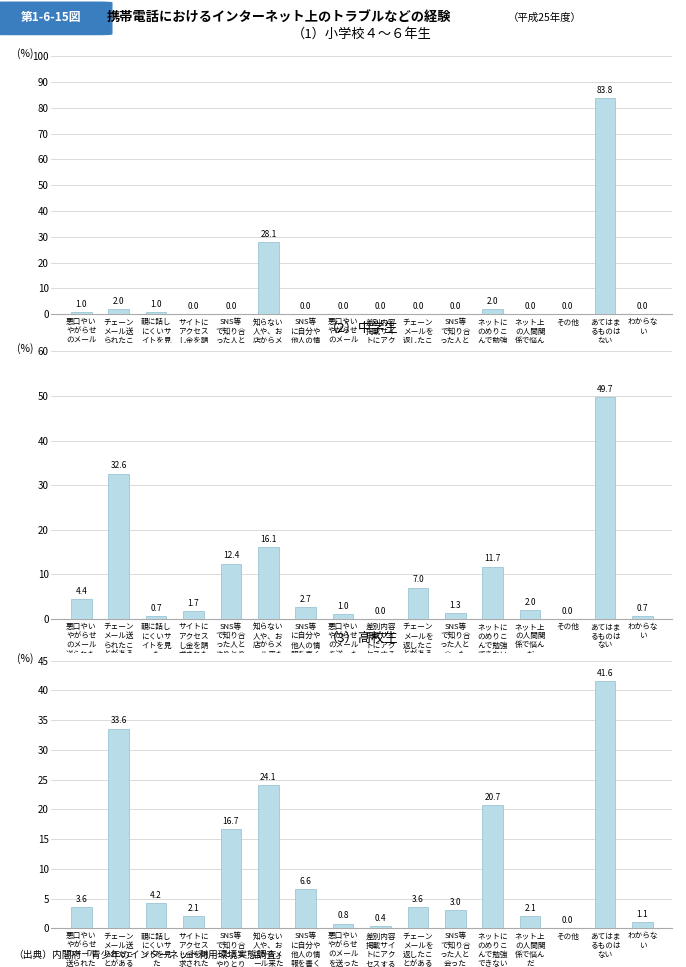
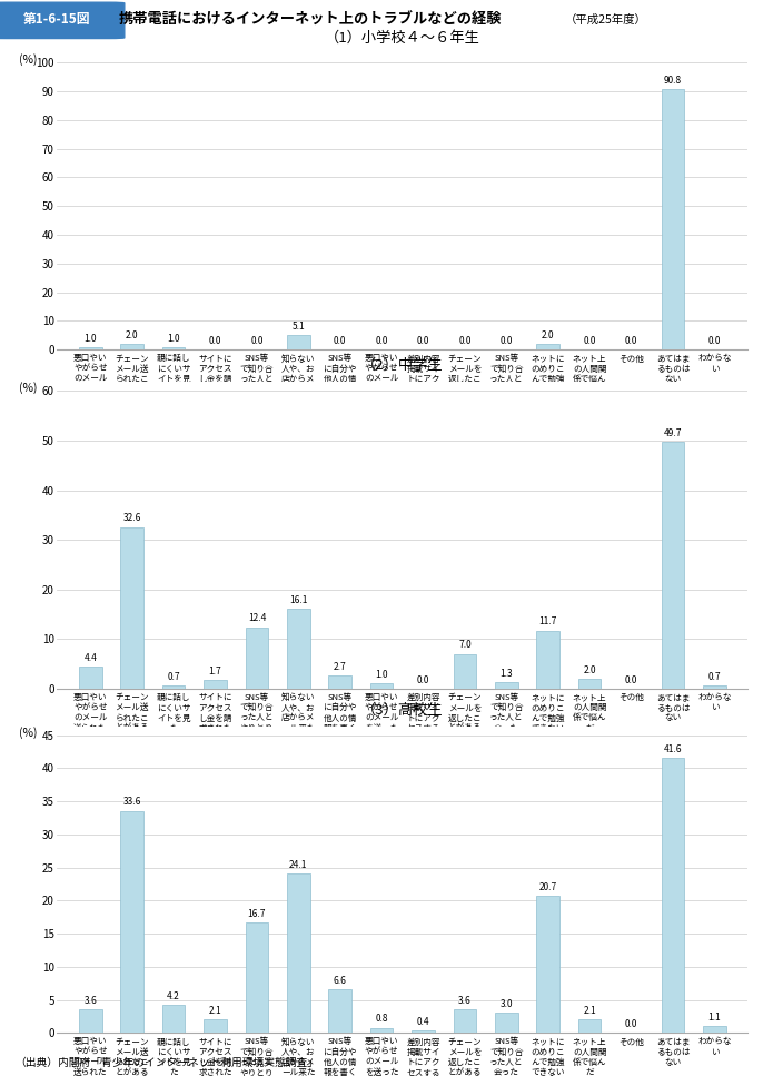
（1）小学校４～６年生/知らない 人や、お 店からメ ール来た: 28.1 -> 5.1
（1）小学校４～６年生/あてはま るものは ない: 83.8 -> 90.8
